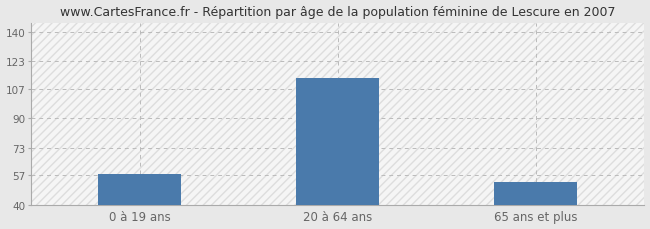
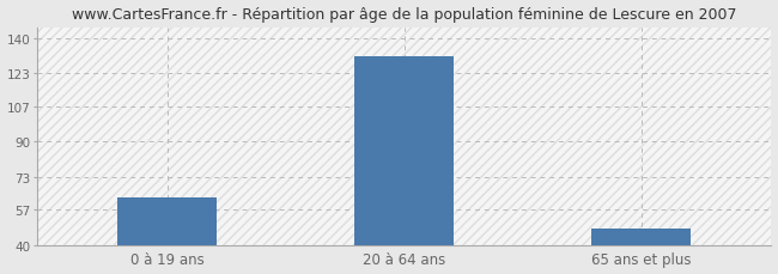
0 à 19 ans: 58 -> 63
20 à 64 ans: 113 -> 131
65 ans et plus: 53 -> 48
